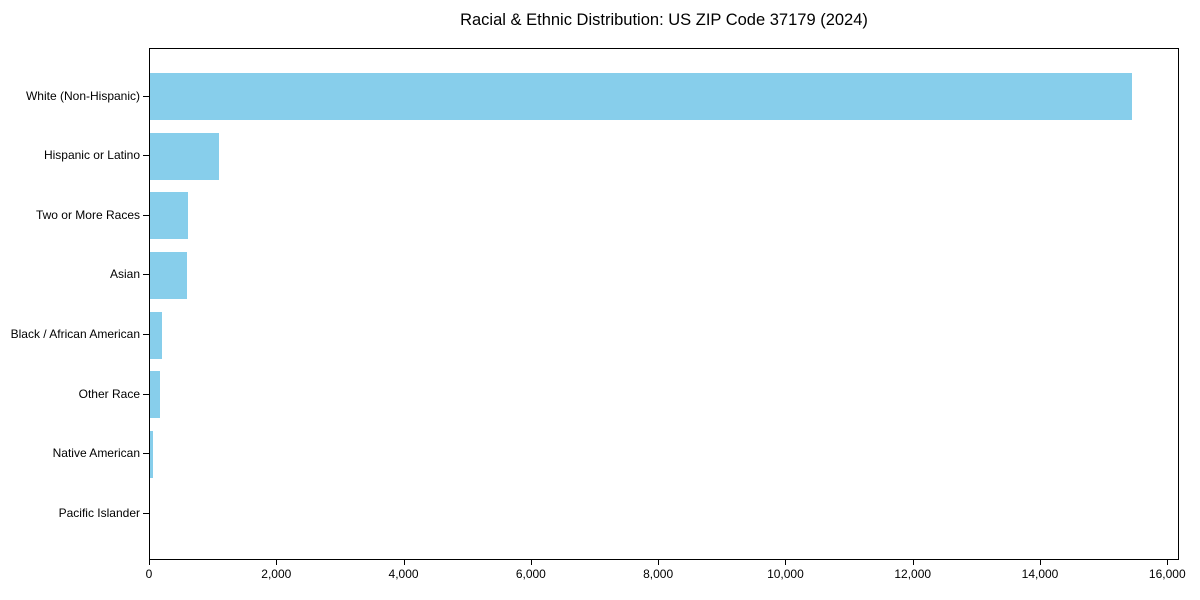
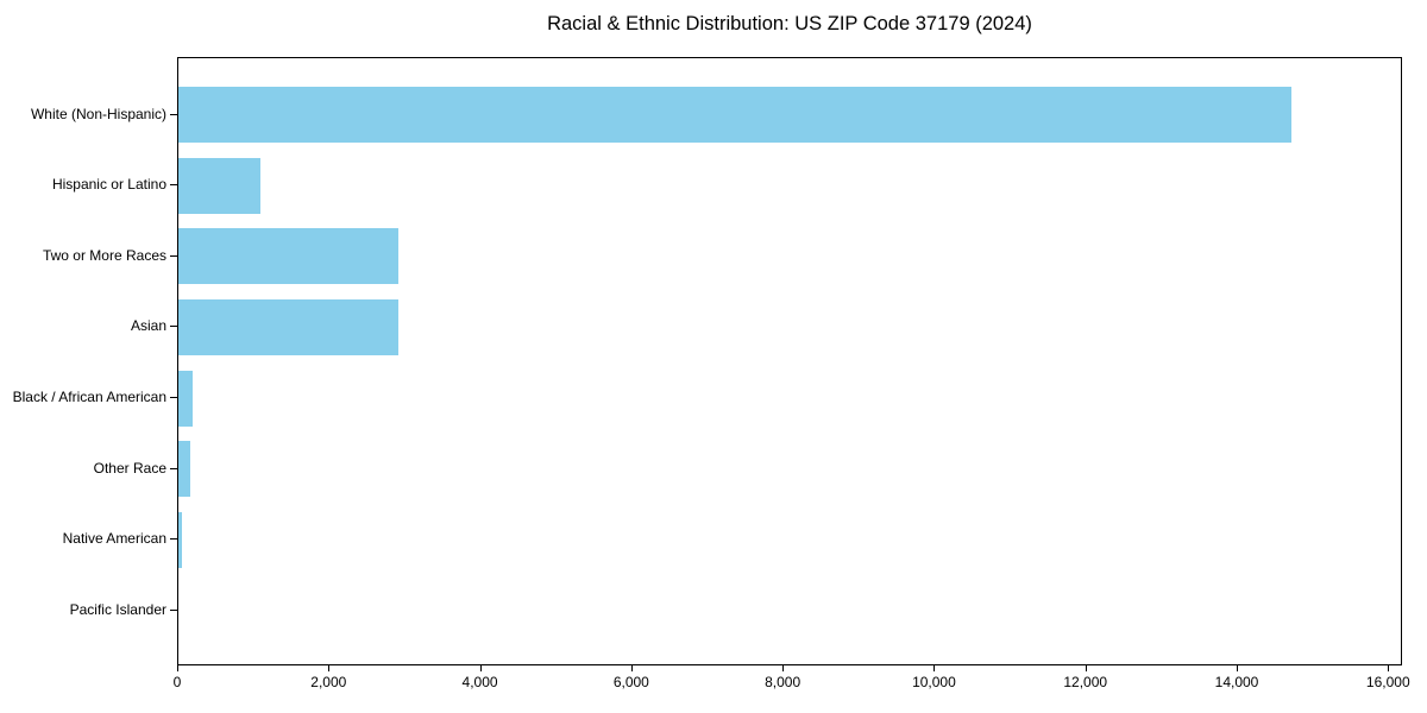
White (Non-Hispanic): 15400 -> 14700
Two or More Races: 600 -> 2900
Asian: 600 -> 2900
